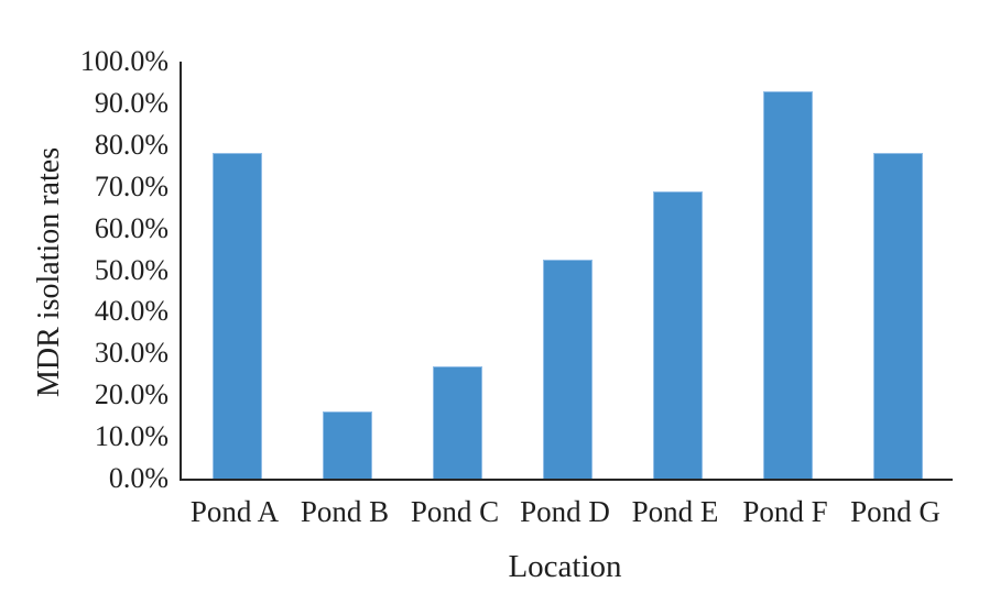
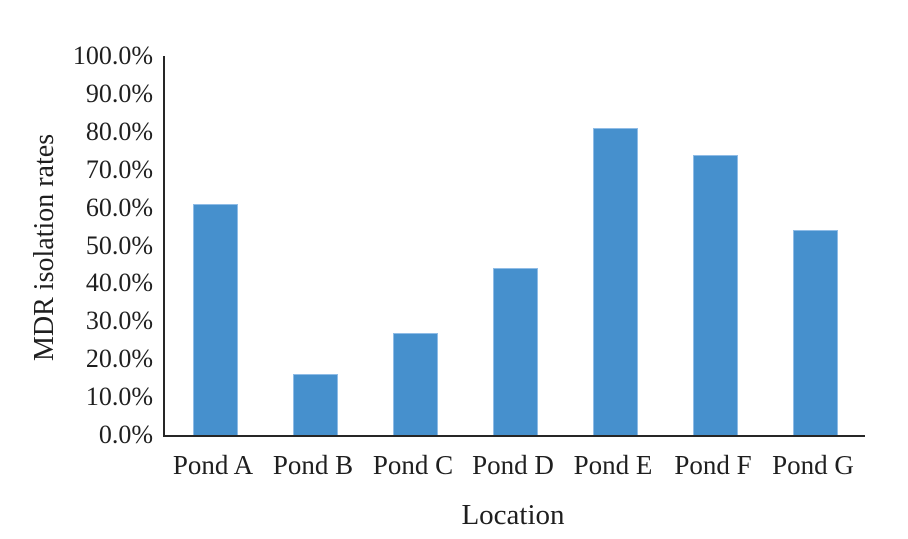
Pond A: 78% -> 61%
Pond D: 52% -> 44%
Pond E: 69% -> 81%
Pond F: 93% -> 74%
Pond G: 78% -> 54%
